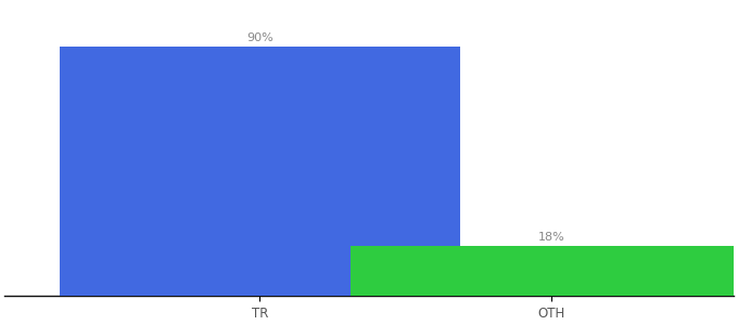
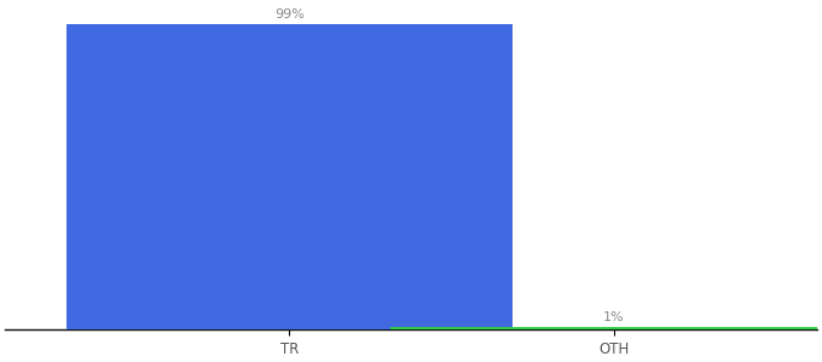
TR: 90% -> 99%
OTH: 18% -> 1%
